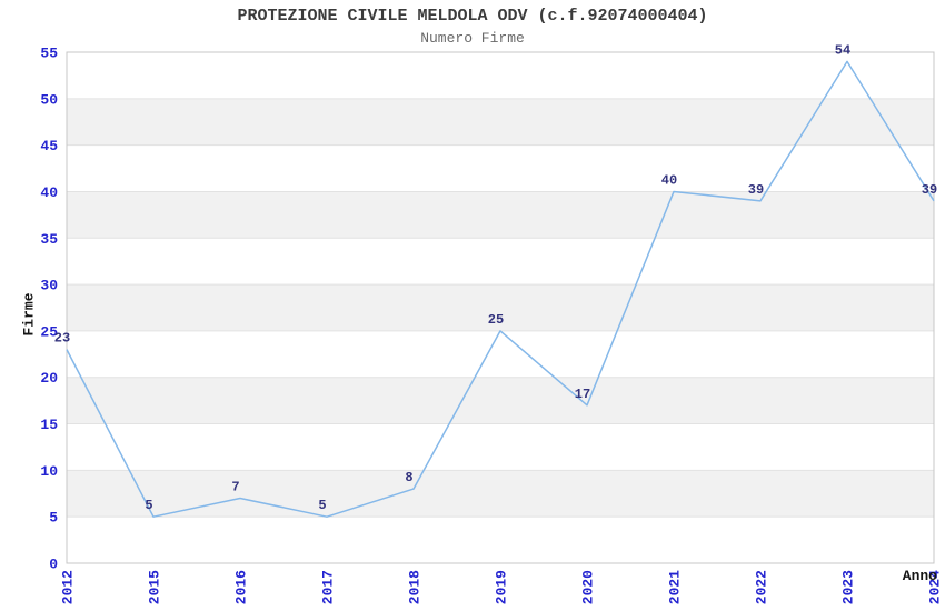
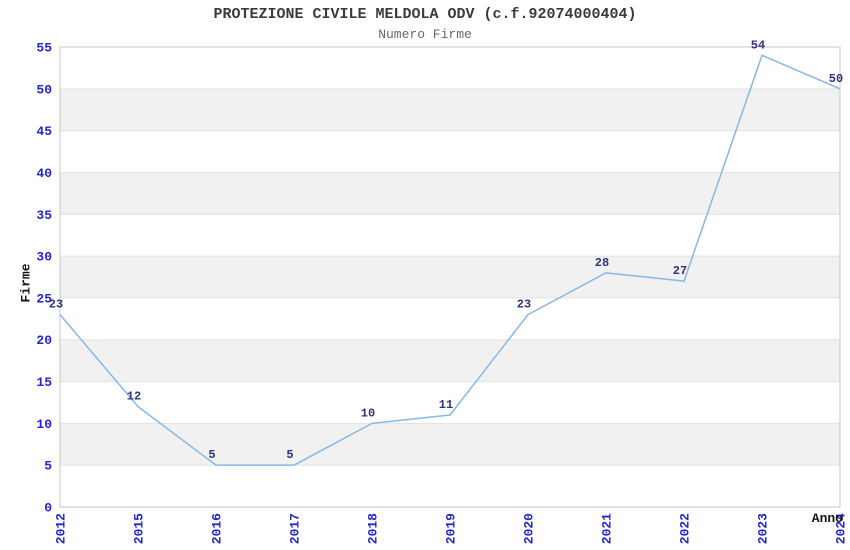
2015: 5 -> 12
2016: 7 -> 5
2018: 8 -> 10
2019: 25 -> 11
2020: 17 -> 23
2021: 40 -> 28
2022: 39 -> 27
2024: 39 -> 50
